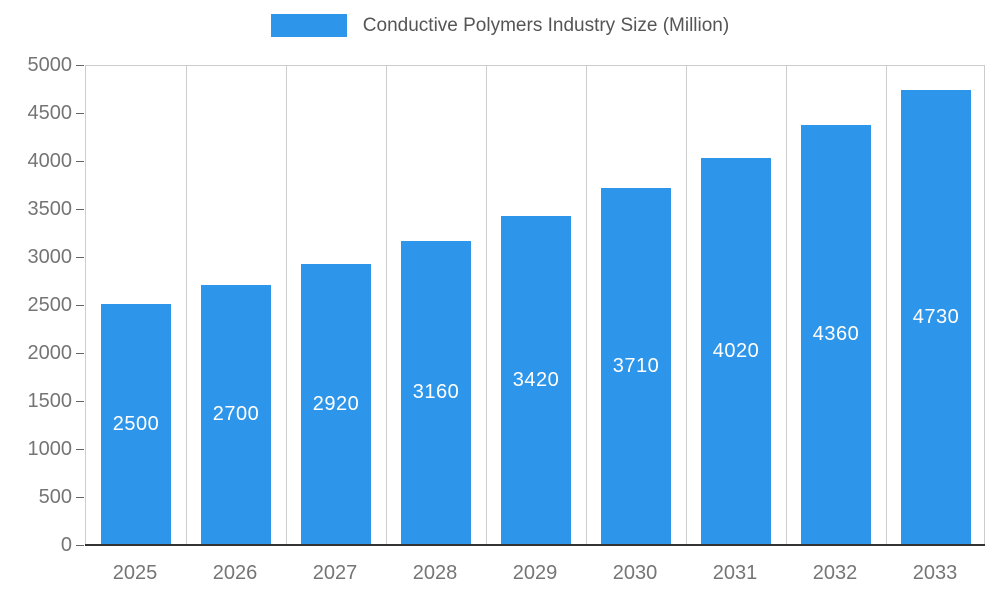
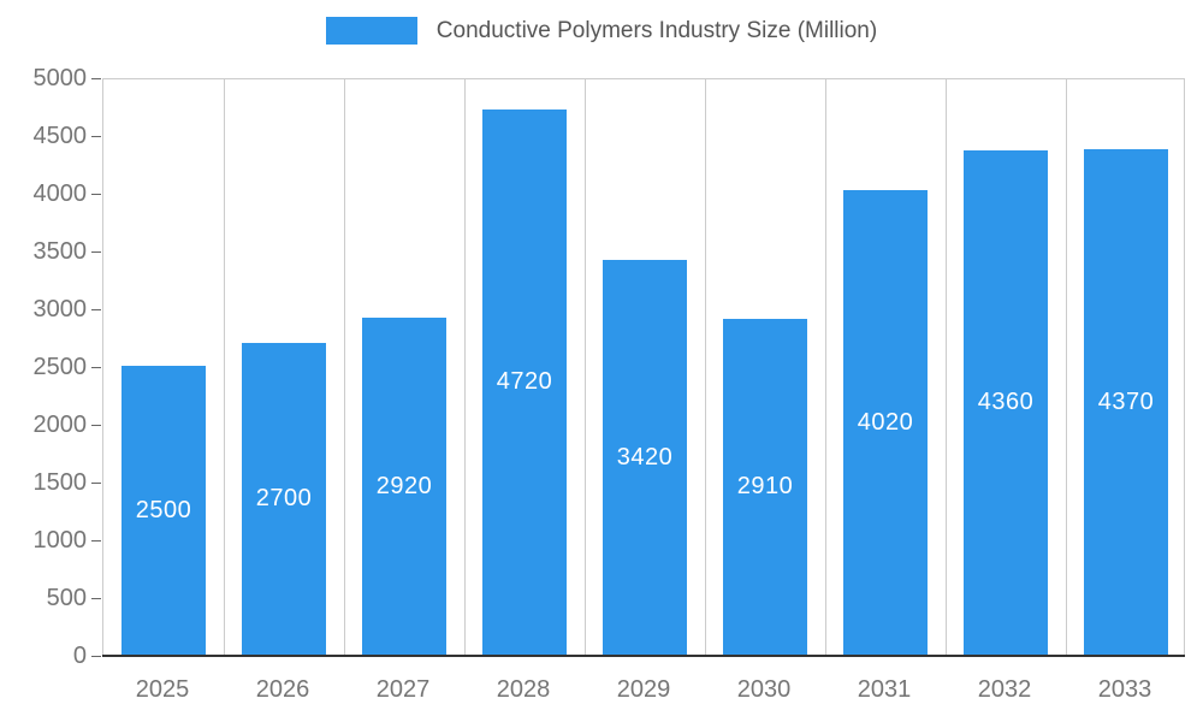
2028: 3160 -> 4720
2030: 3710 -> 2910
2033: 4730 -> 4370
